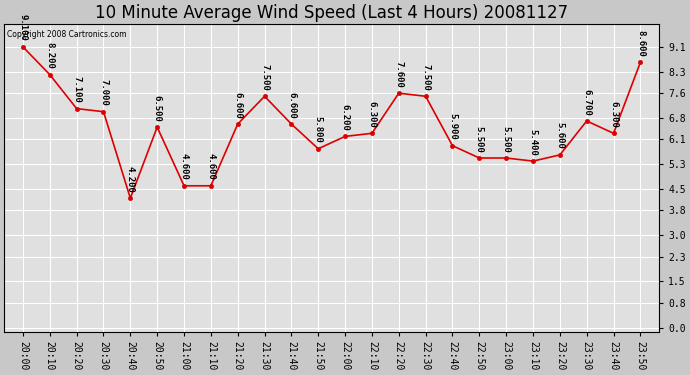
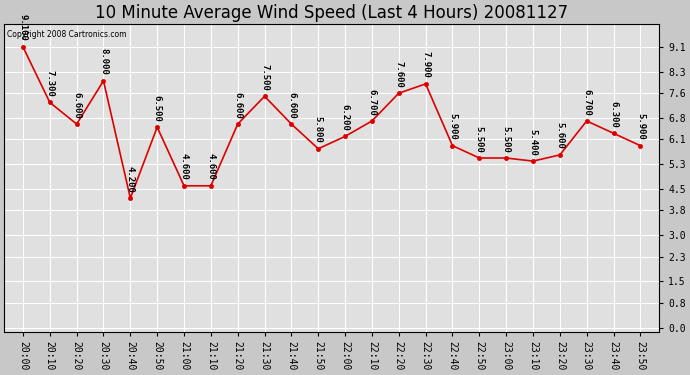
20:10: 8.200 -> 7.300
20:20: 7.100 -> 6.600
20:30: 7.000 -> 8.000
22:10: 6.300 -> 6.700
22:30: 7.500 -> 7.900
23:50: 8.600 -> 5.900
